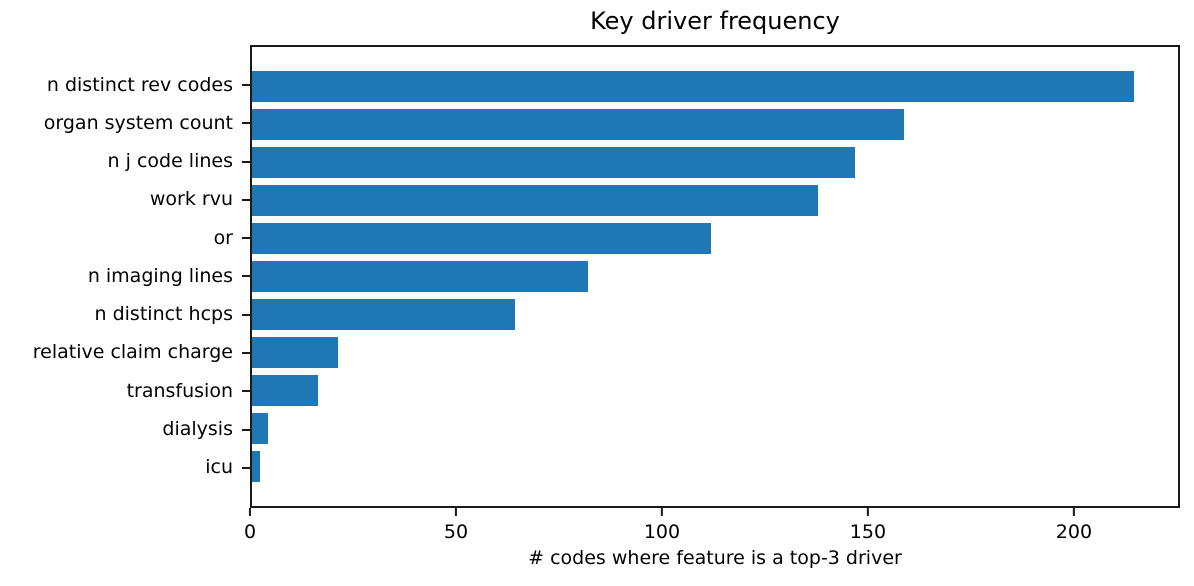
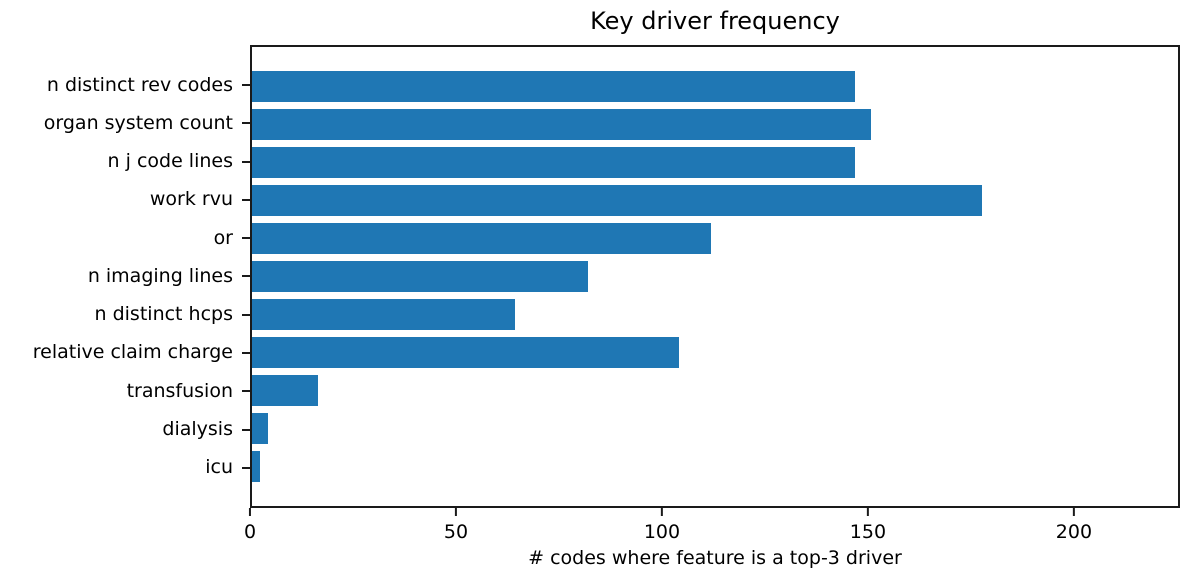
n distinct rev codes: 215 -> 147
organ system count: 159 -> 151
work rvu: 138 -> 178
relative claim charge: 21 -> 104
